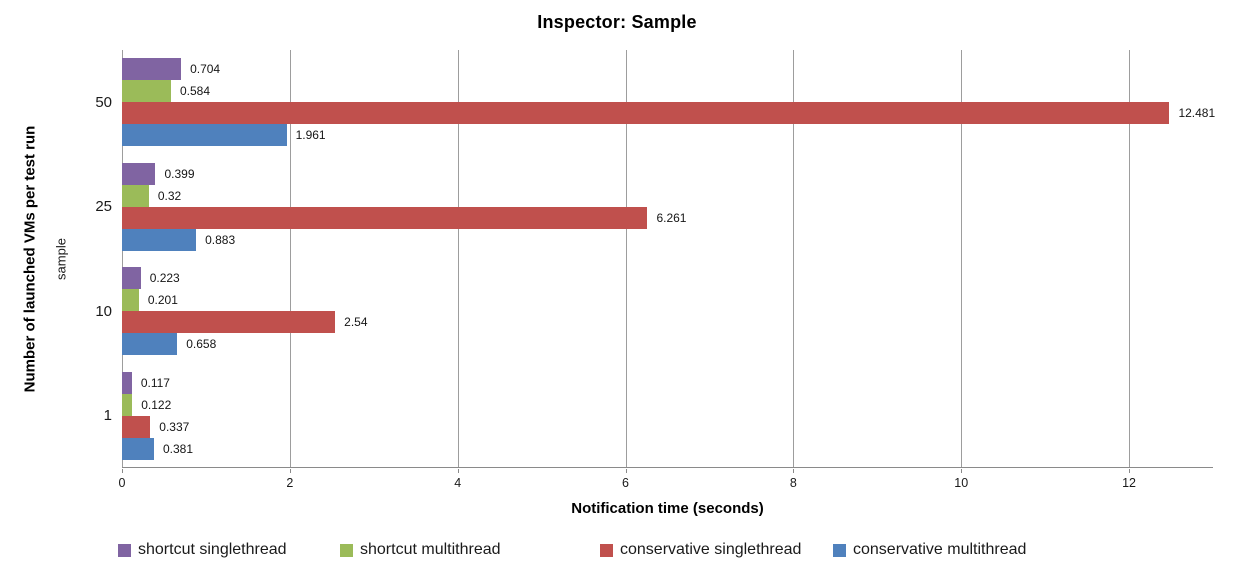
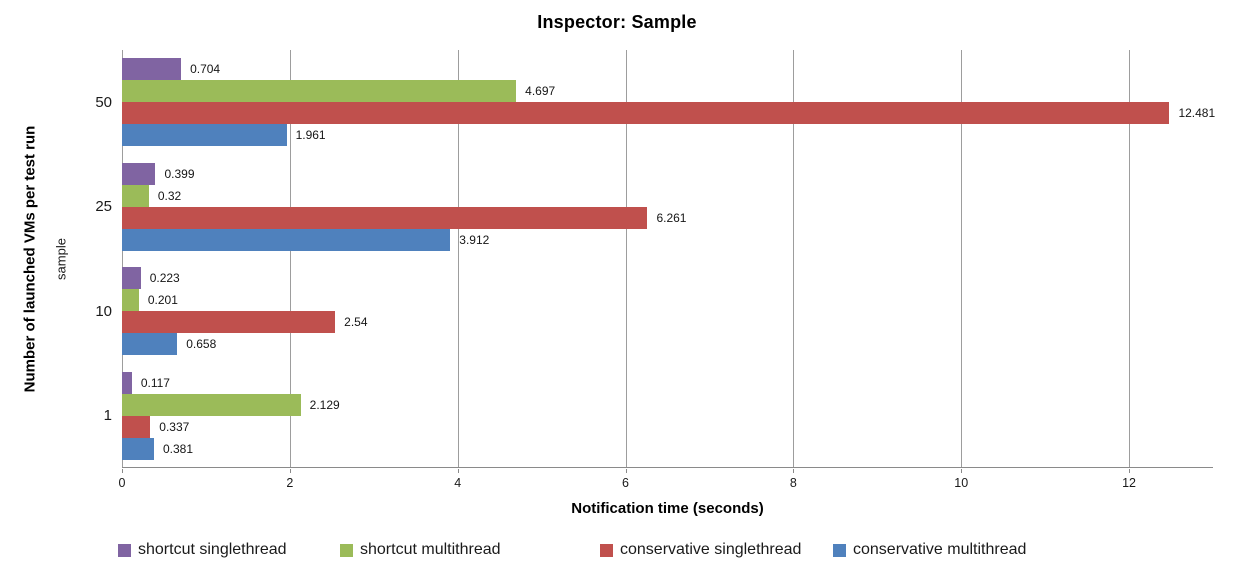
shortcut multithread/50: 0.584 -> 4.697
conservative multithread/25: 0.883 -> 3.912
shortcut multithread/1: 0.122 -> 2.129
